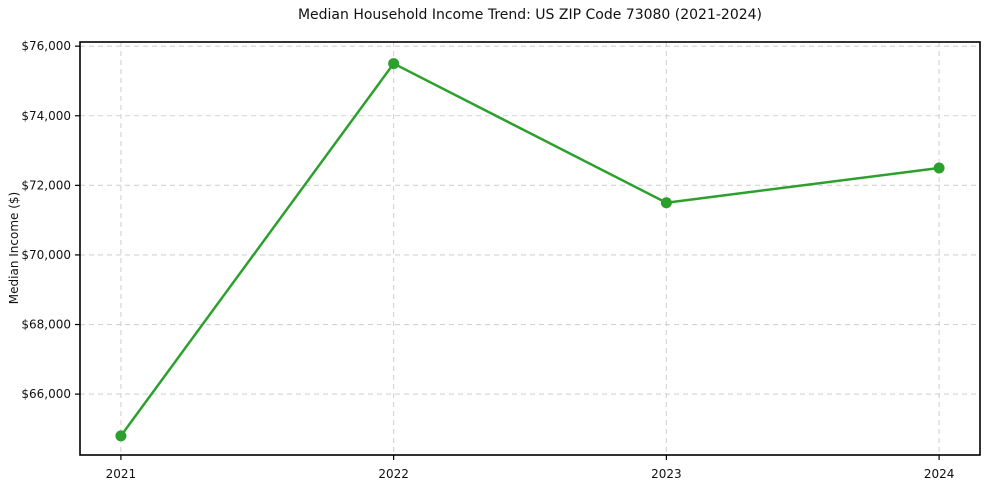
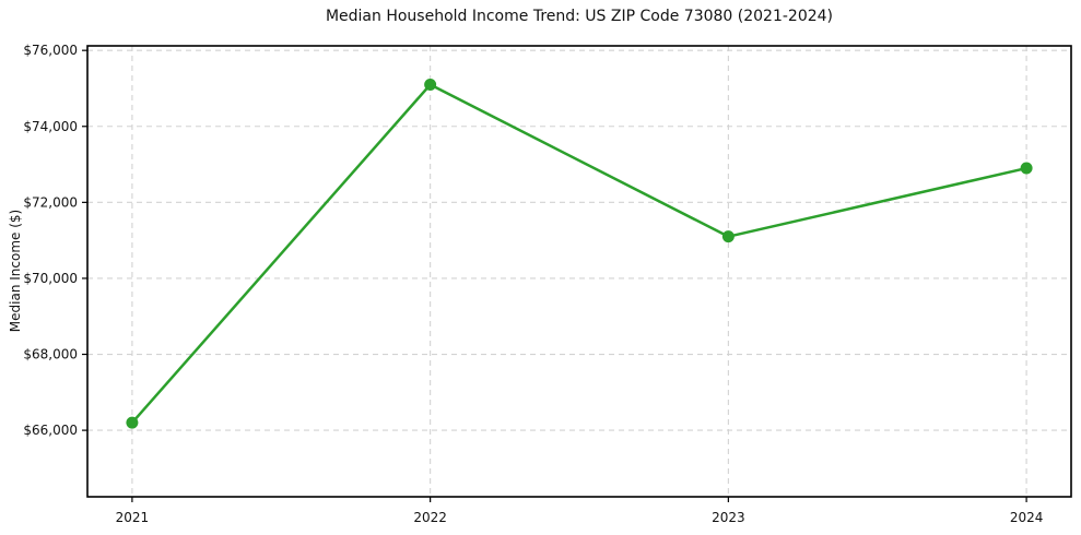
2021: $64800 -> $66200
2022: $75500 -> $75100
2023: $71500 -> $71100
2024: $72500 -> $72900
